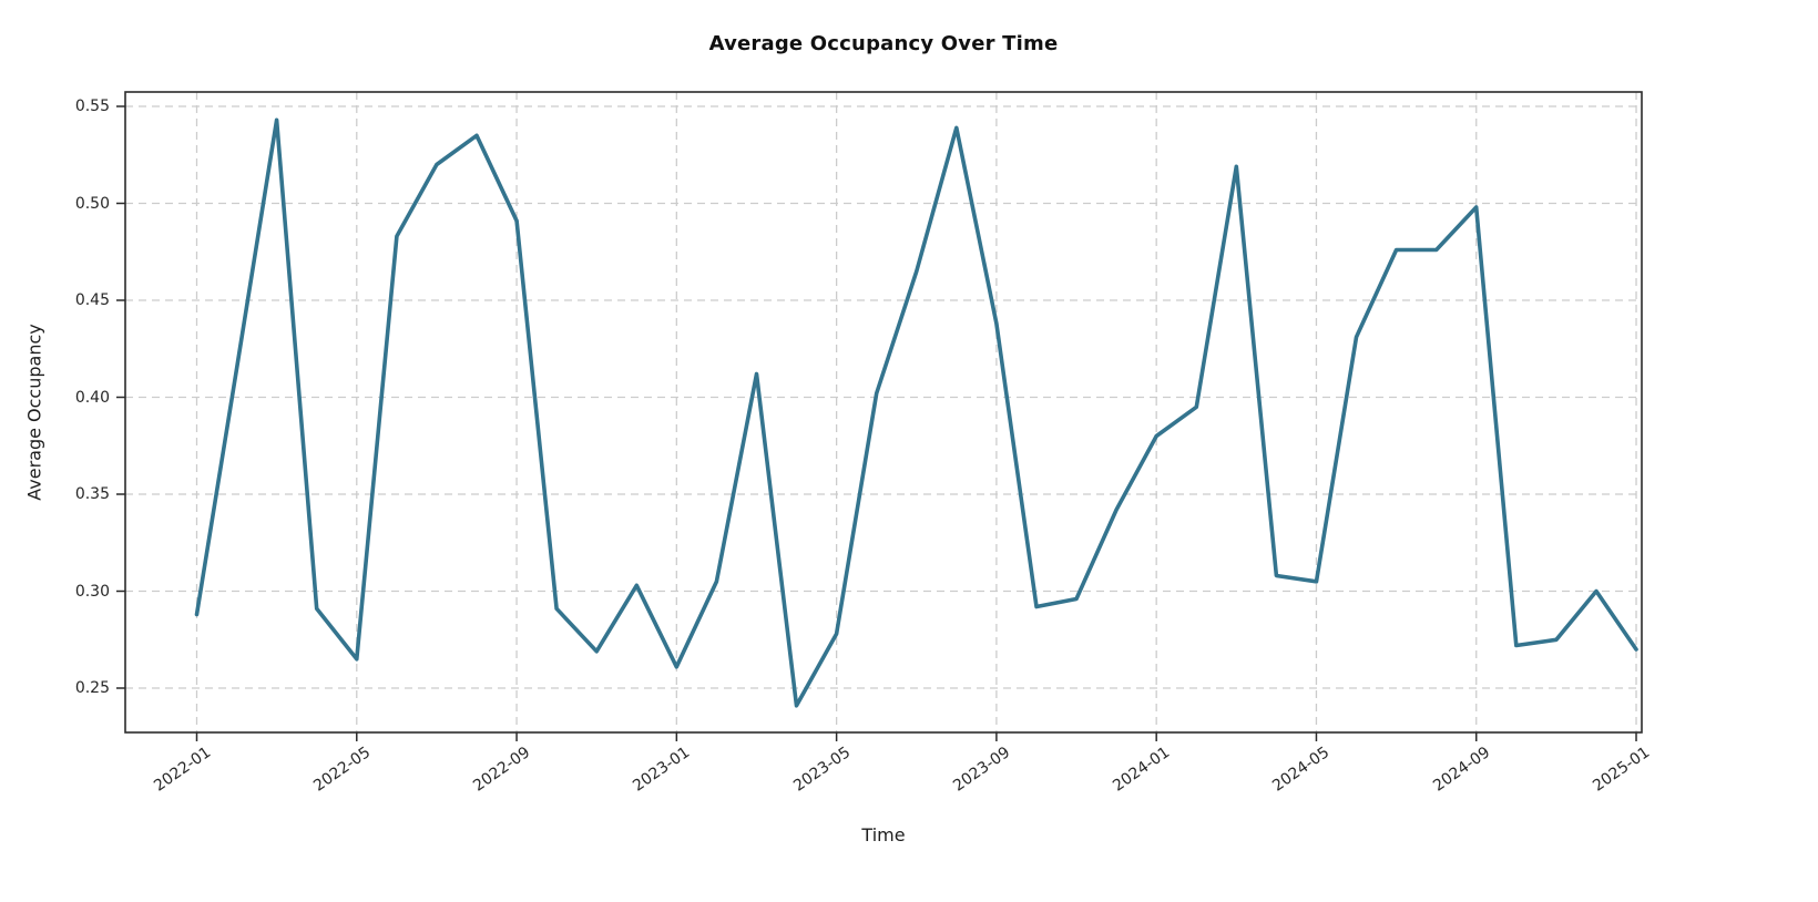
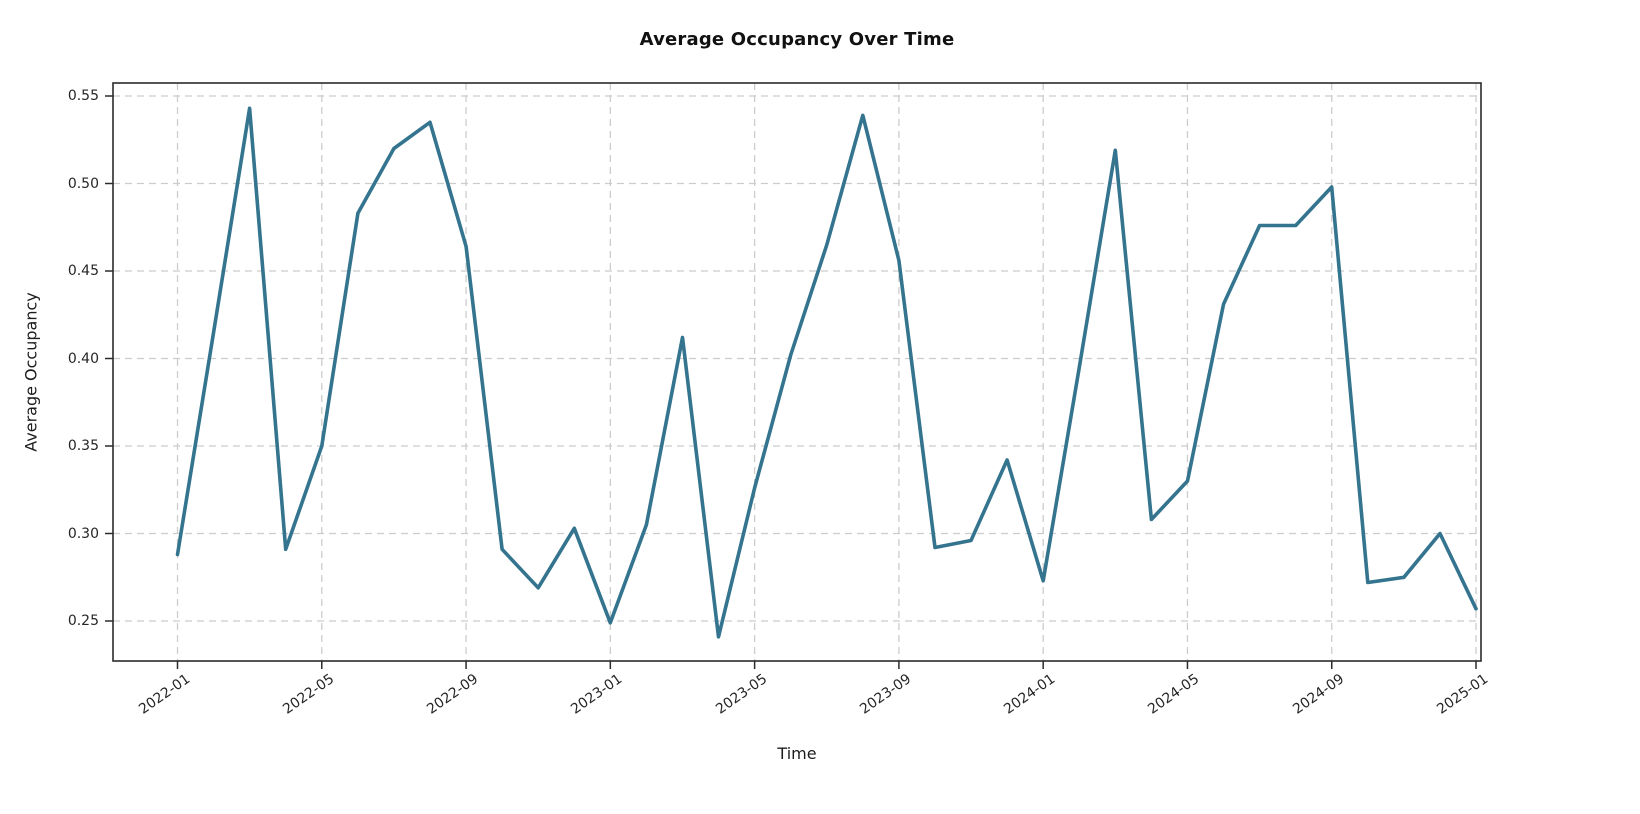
2022-05: 0.265 -> 0.350
2022-09: 0.491 -> 0.464
2023-01: 0.261 -> 0.249
2023-05: 0.278 -> 0.326
2023-09: 0.438 -> 0.456
2024-01: 0.380 -> 0.273
2024-05: 0.305 -> 0.330
2025-01: 0.270 -> 0.257
